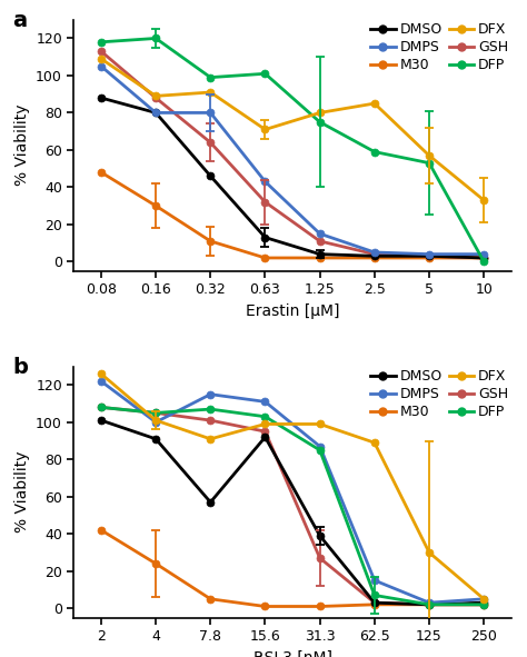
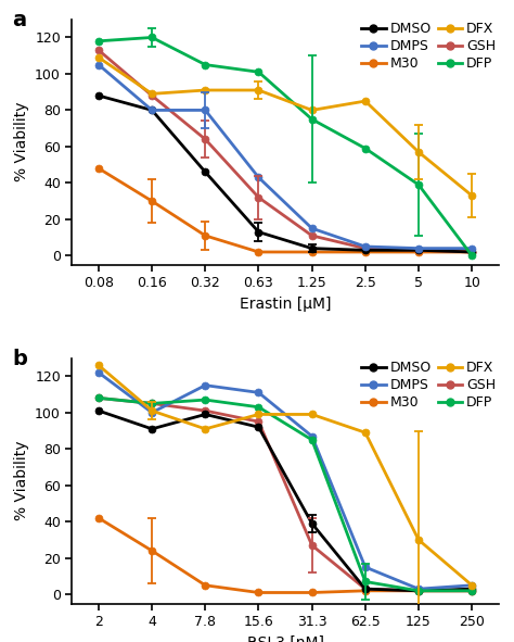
DFP/0.32: 99 -> 105
DFX/0.63: 71 -> 91
DFP/5: 53 -> 39
DMSO/7.8: 57 -> 99
